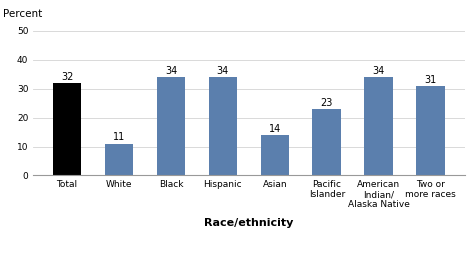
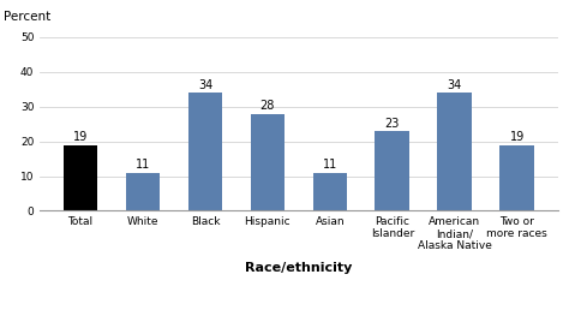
Total: 32 -> 19
Hispanic: 34 -> 28
Asian: 14 -> 11
Two or more races: 31 -> 19
